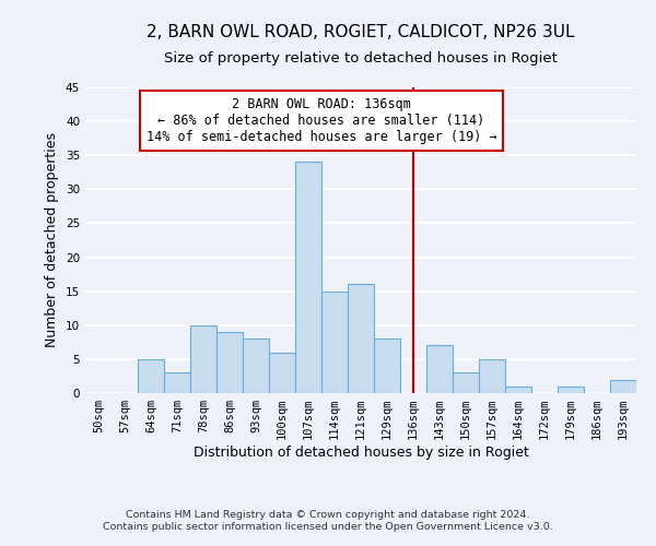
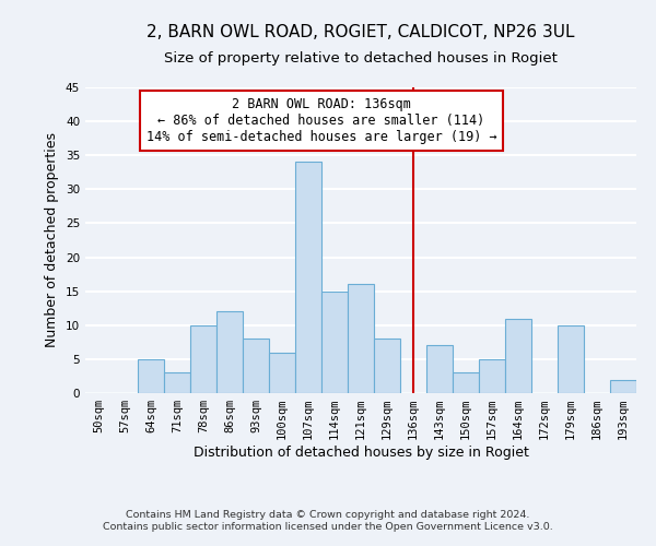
86sqm: 9 -> 12
164sqm: 1 -> 11
179sqm: 1 -> 10
